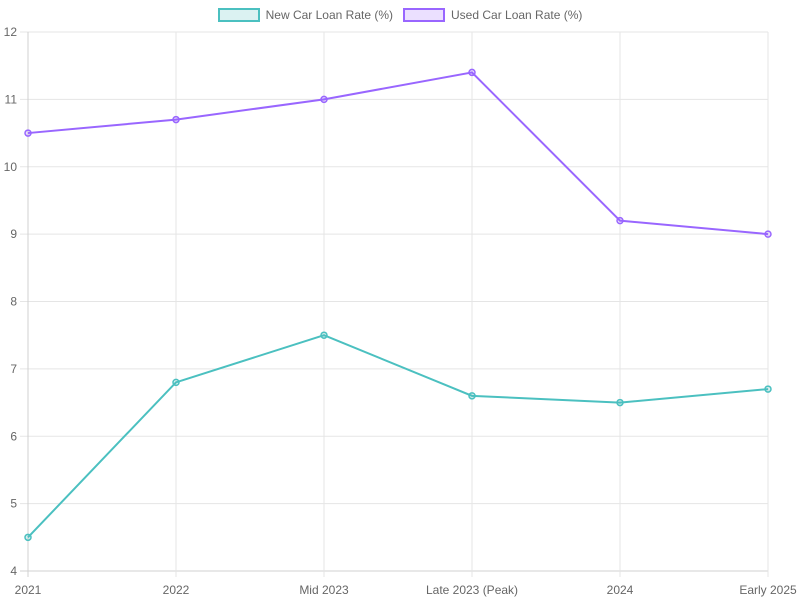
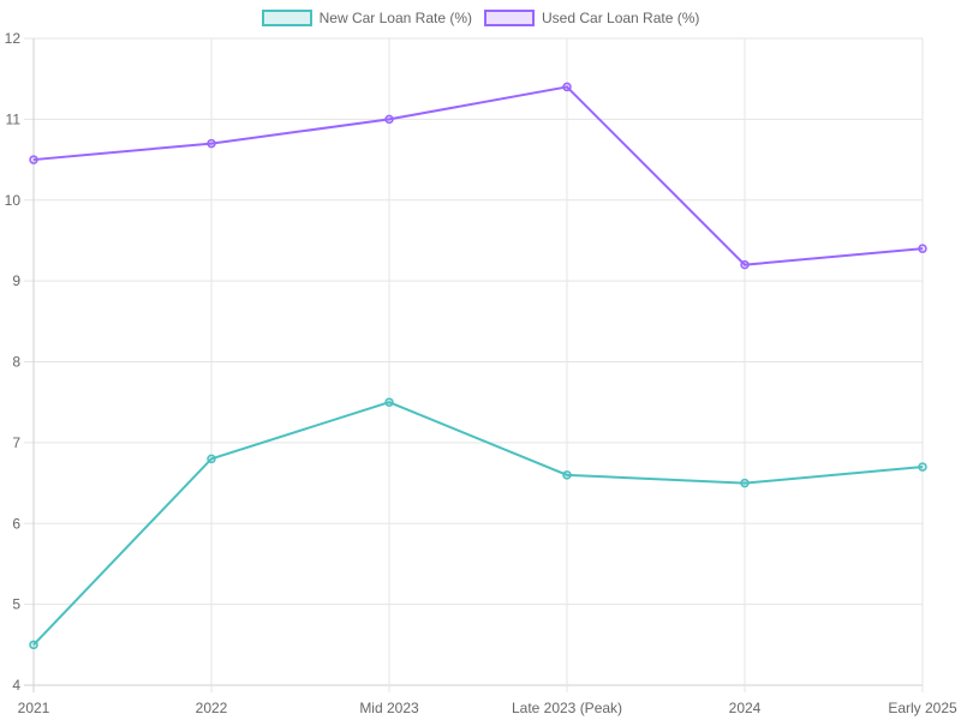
Used Car Loan Rate (%)/Early 2025: 9.0 -> 9.4
